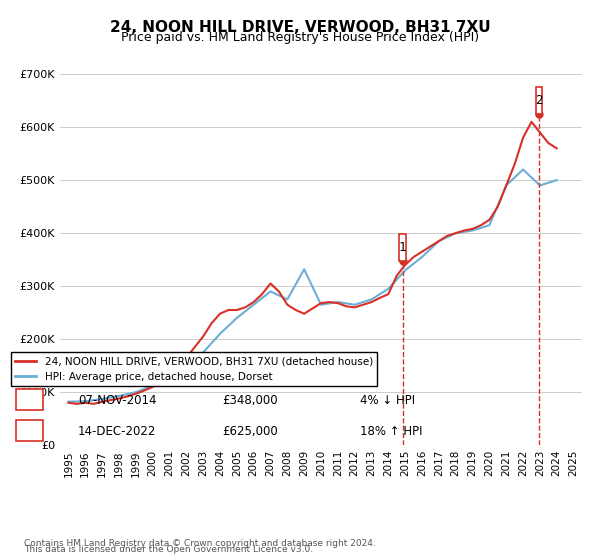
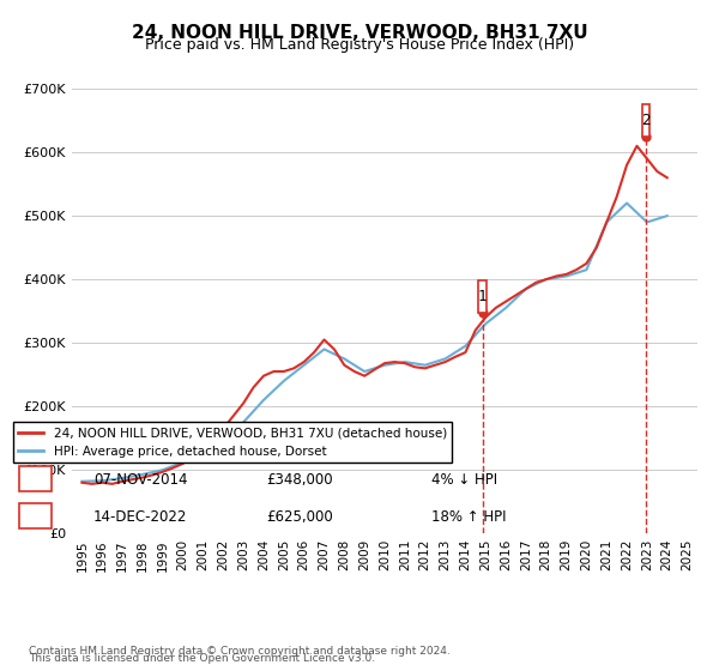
HPI: Average price, detached house, Dorset/2009: £332K -> £255K
